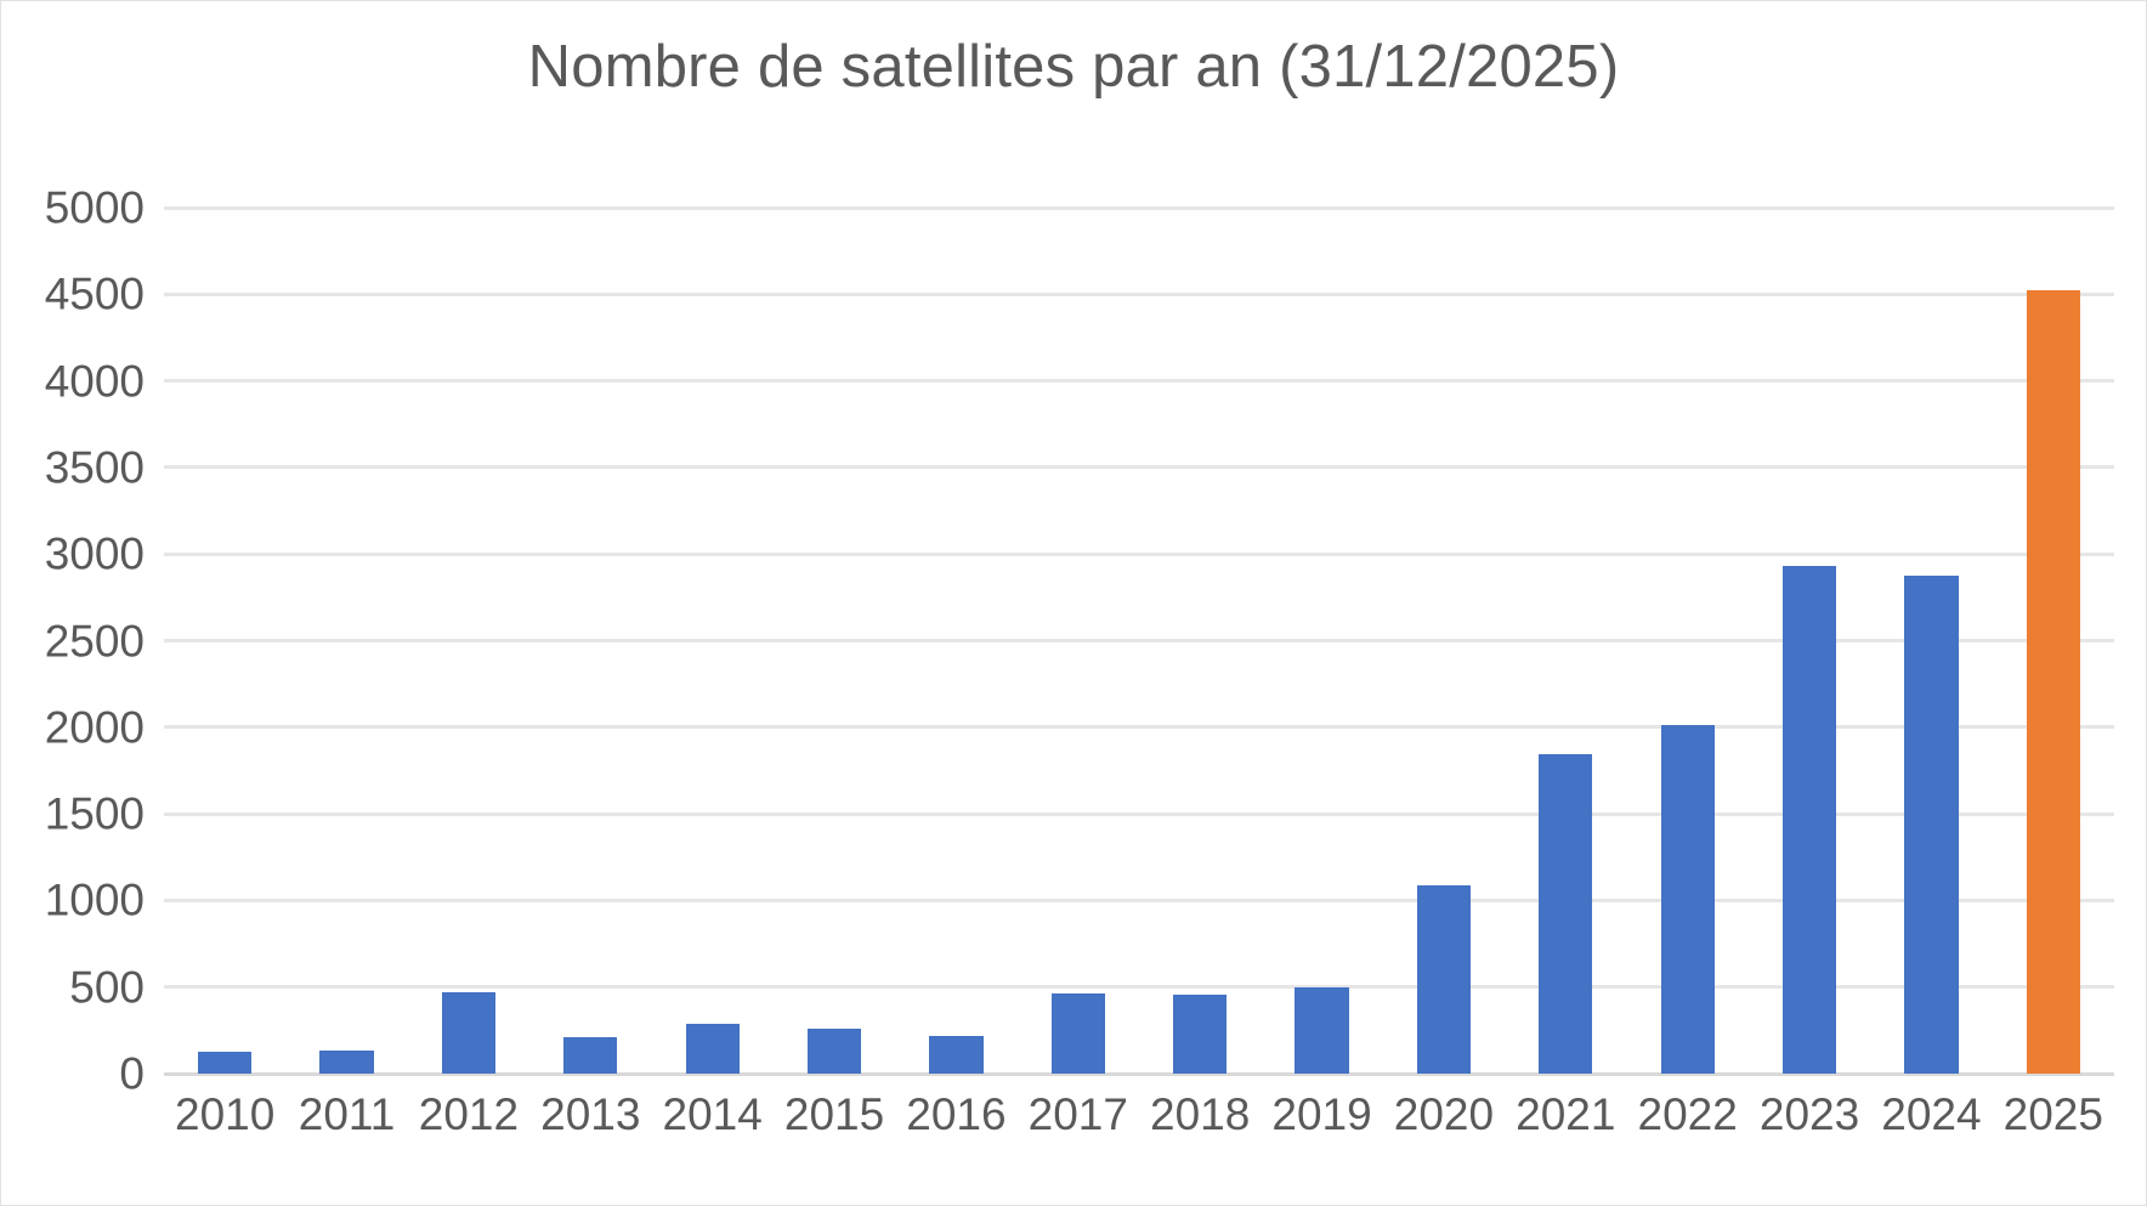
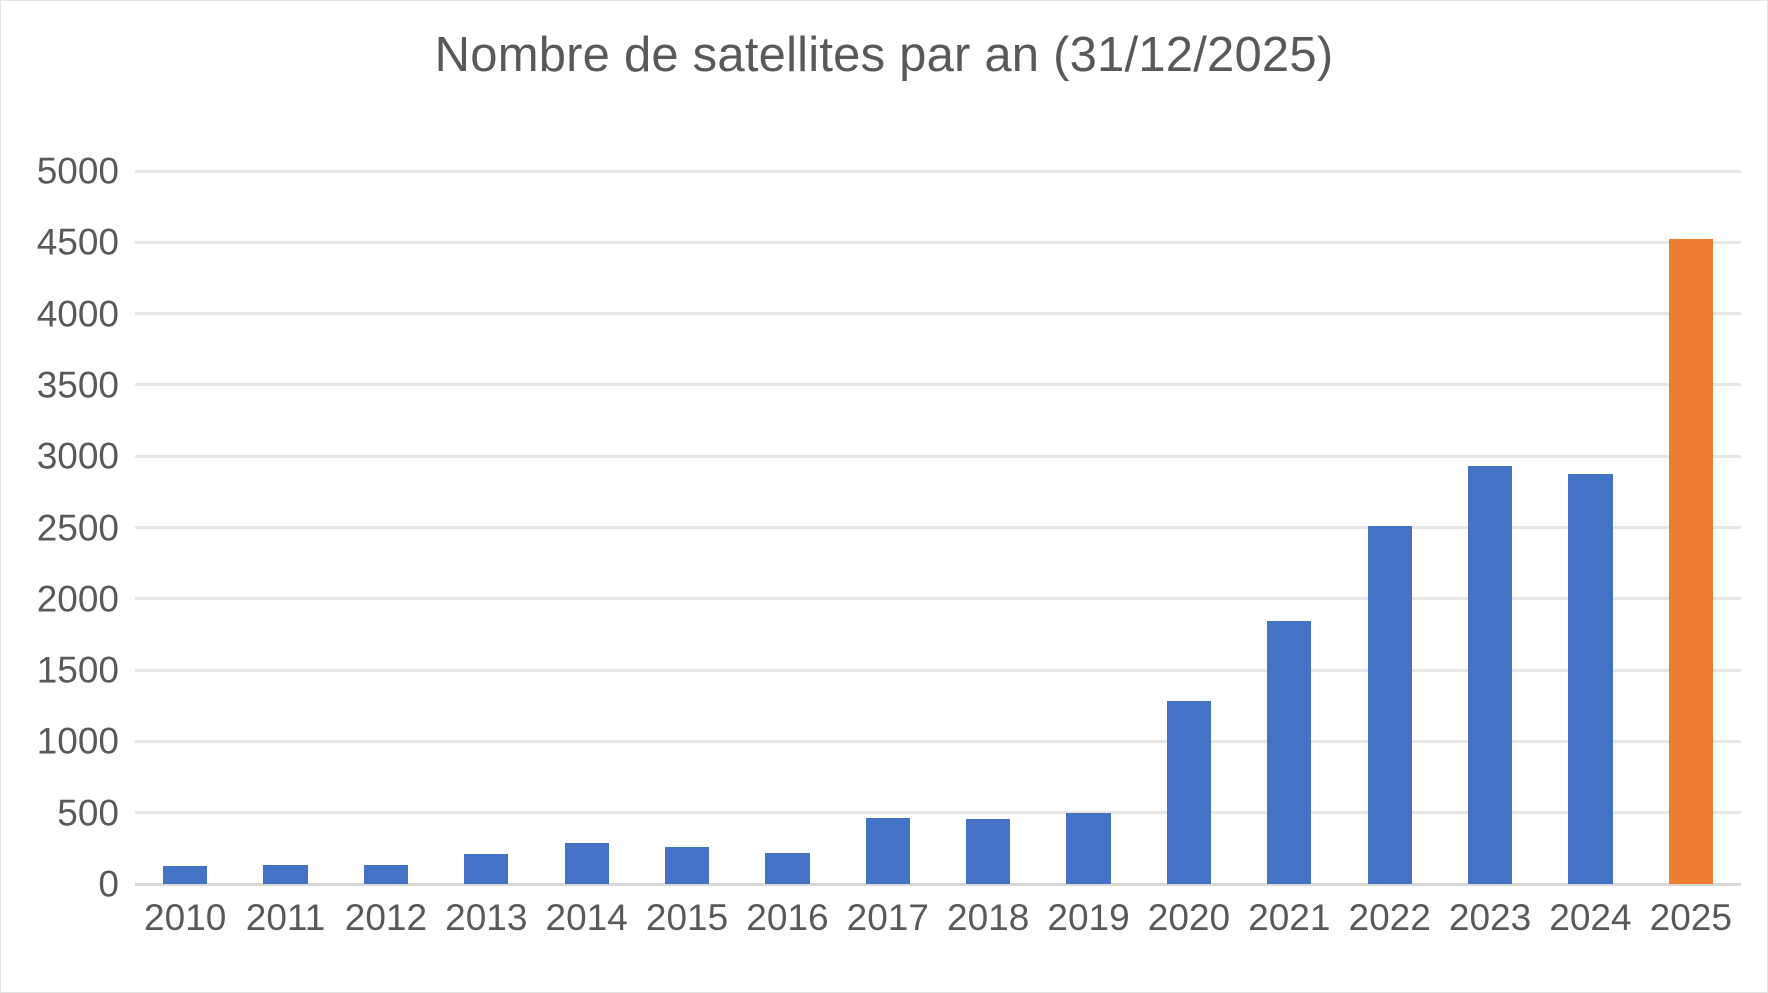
2012: 470 -> 130
2020: 1090 -> 1280
2022: 2010 -> 2510
